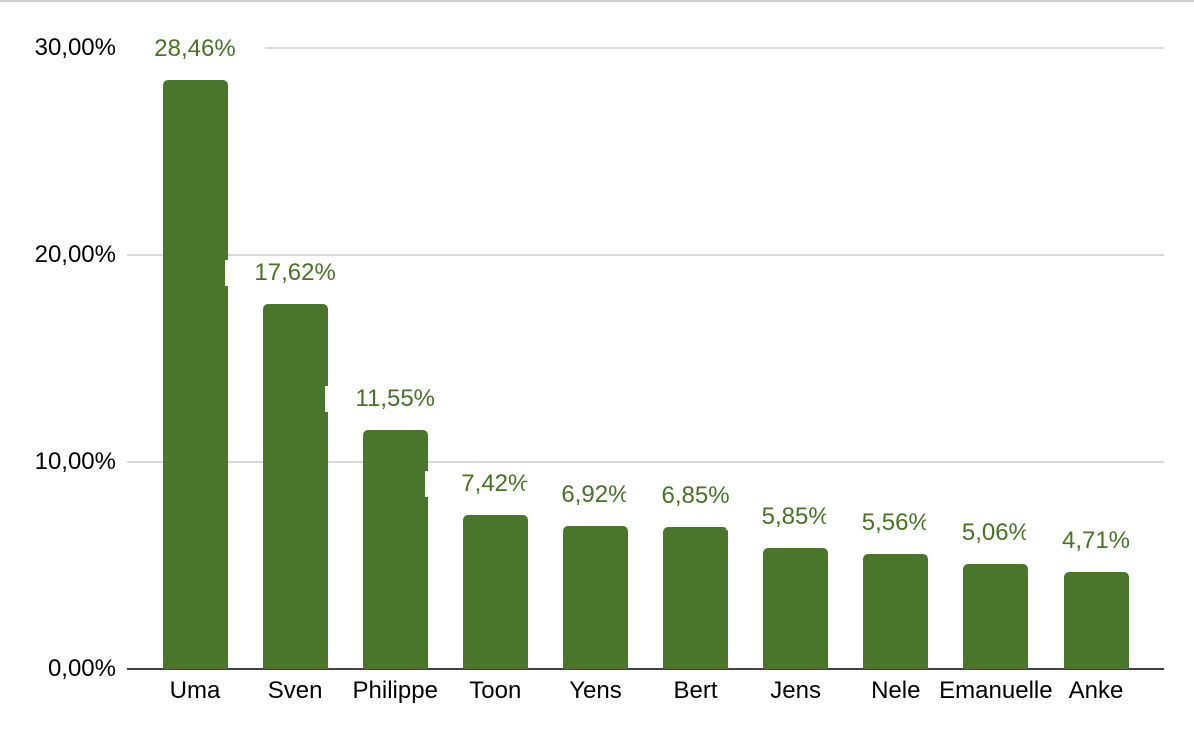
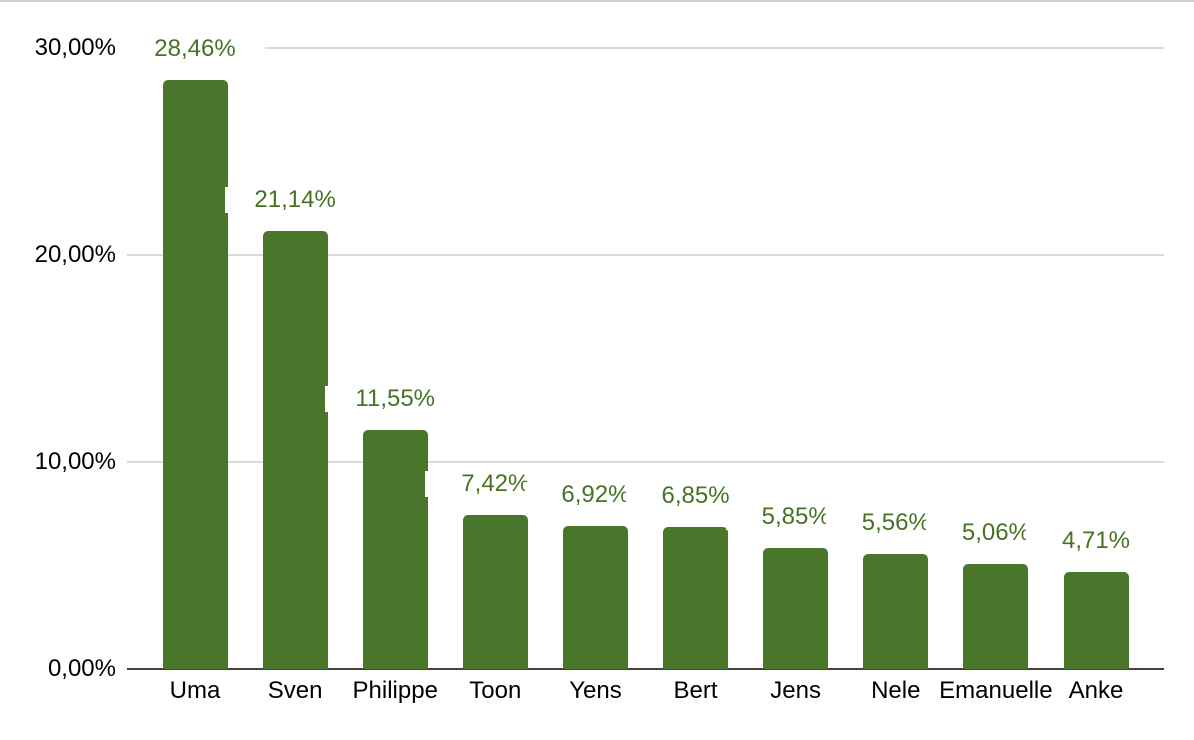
Sven: 17,62% -> 21,14%
